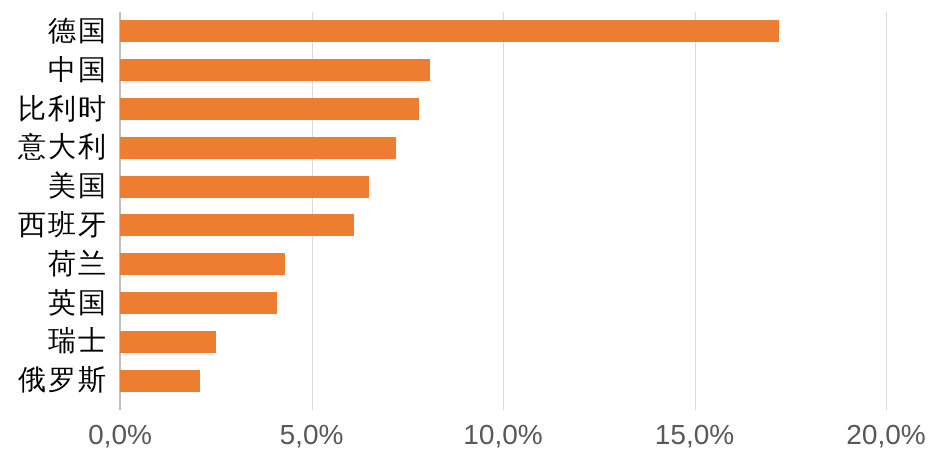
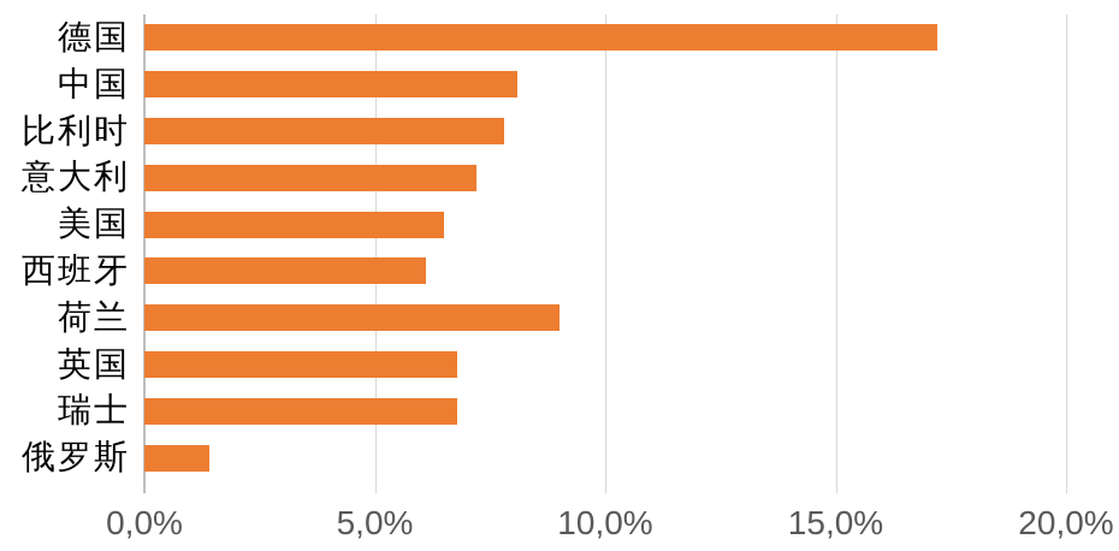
荷兰: 4,3% -> 9,0%
英国: 4,1% -> 6,8%
瑞士: 2,5% -> 6,8%
俄罗斯: 2,1% -> 1,4%
